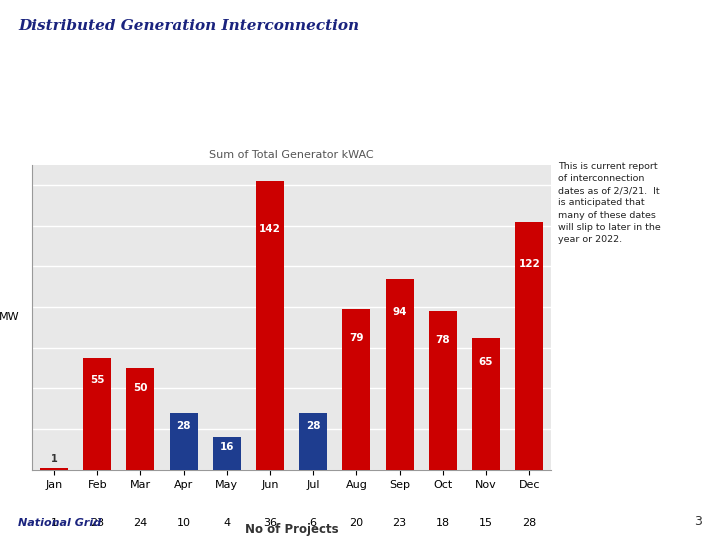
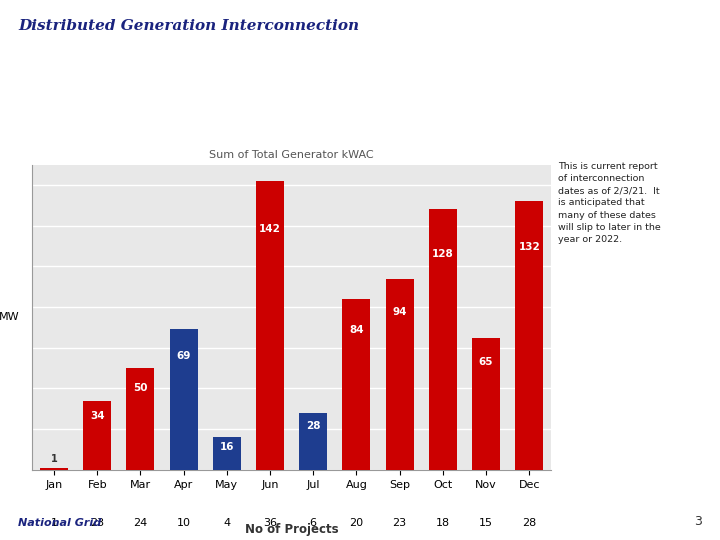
Feb: 55 -> 34
Apr: 28 -> 69
Aug: 79 -> 84
Oct: 78 -> 128
Dec: 122 -> 132
